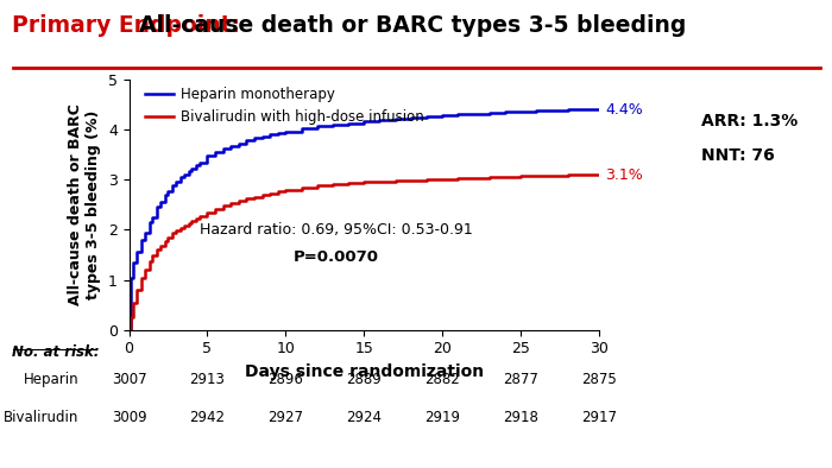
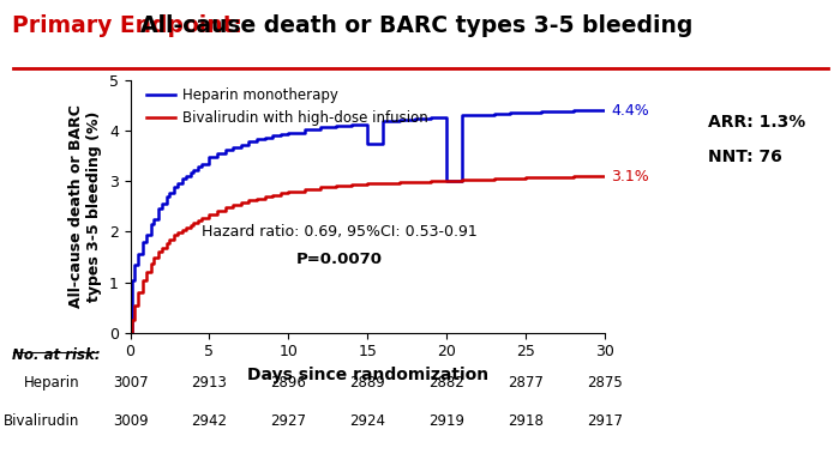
Heparin monotherapy/15: 4.17 -> 3.75
Heparin monotherapy/20: 4.28 -> 3.00
